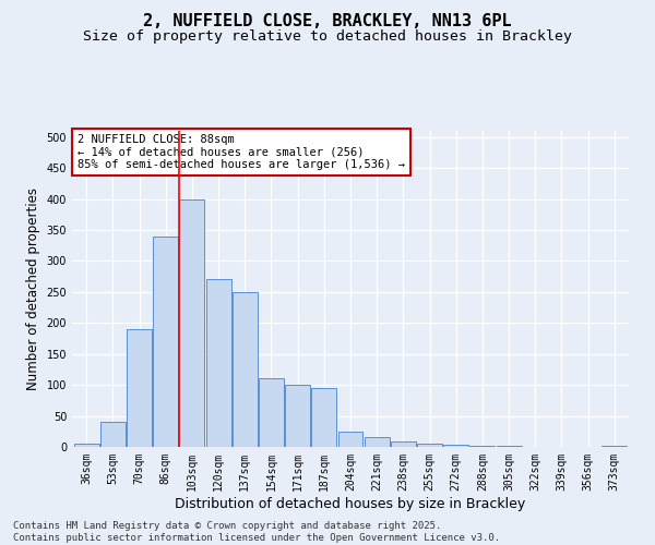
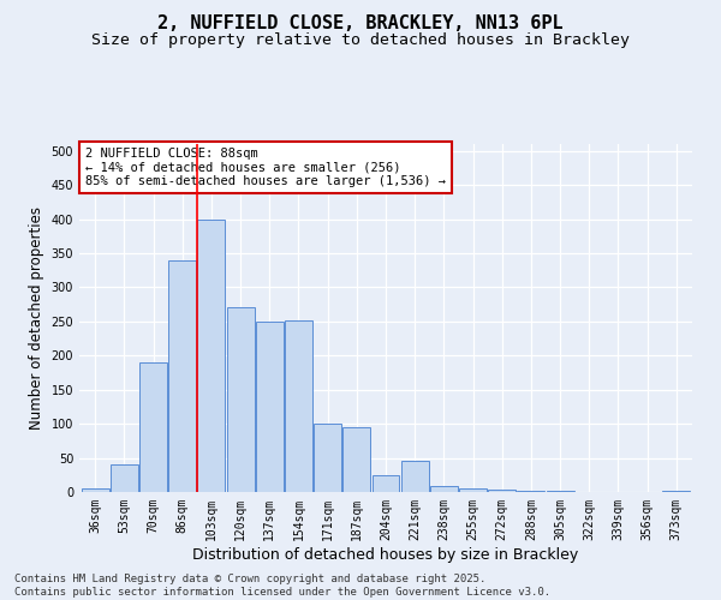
154sqm: 110 -> 252
221sqm: 15 -> 46
